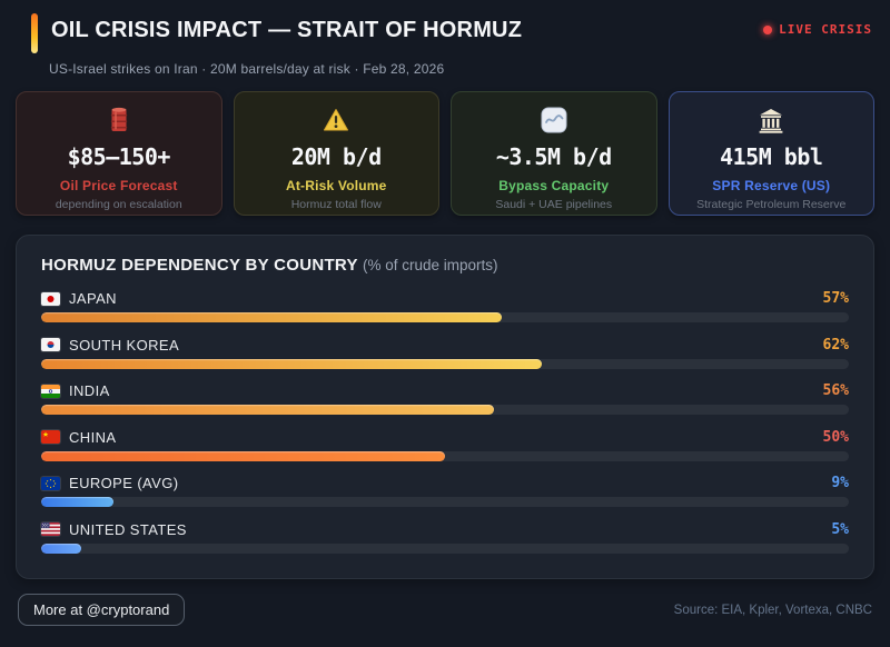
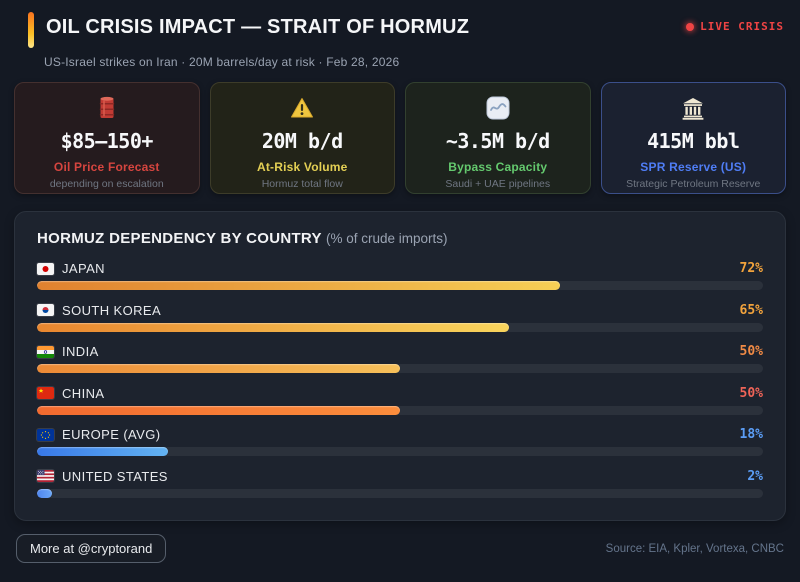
JAPAN: 57% -> 72%
SOUTH KOREA: 62% -> 65%
INDIA: 56% -> 50%
EUROPE (AVG): 9% -> 18%
UNITED STATES: 5% -> 2%
